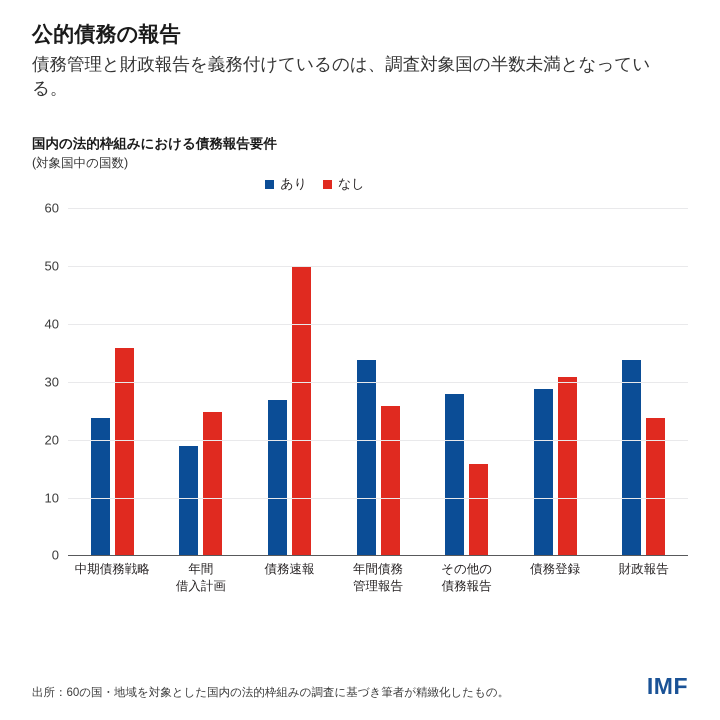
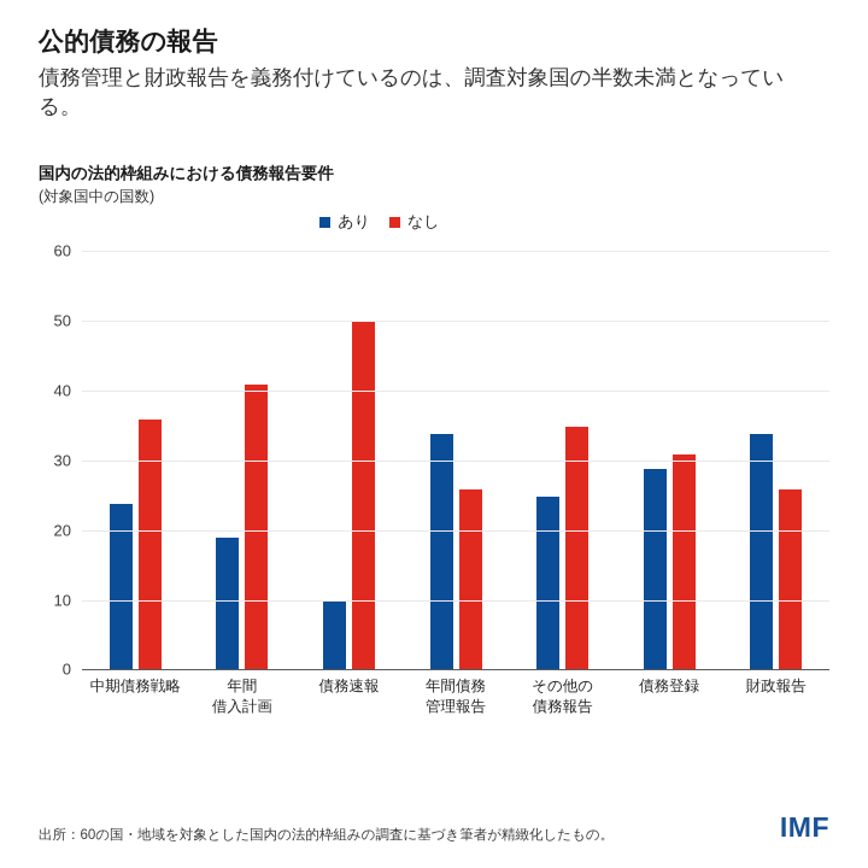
なし/年間 借入計画: 25 -> 41
あり/債務速報: 27 -> 10
あり/その他の 債務報告: 28 -> 25
なし/その他の 債務報告: 16 -> 35
なし/財政報告: 24 -> 26
